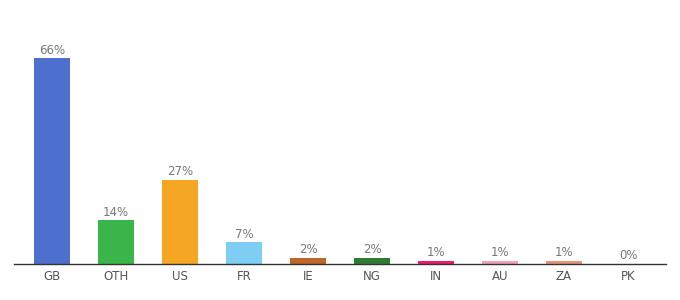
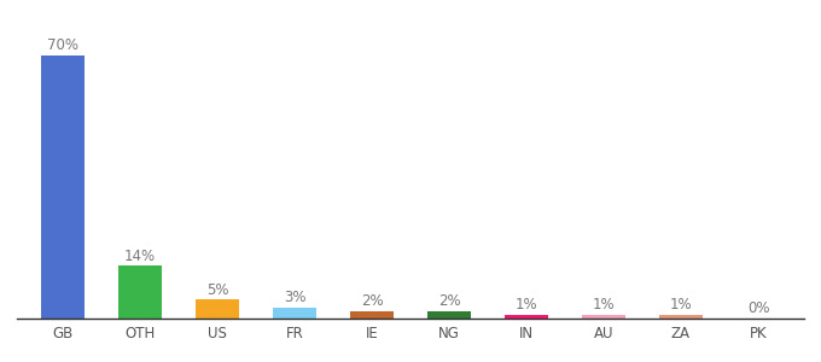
GB: 66% -> 70%
US: 27% -> 5%
FR: 7% -> 3%
